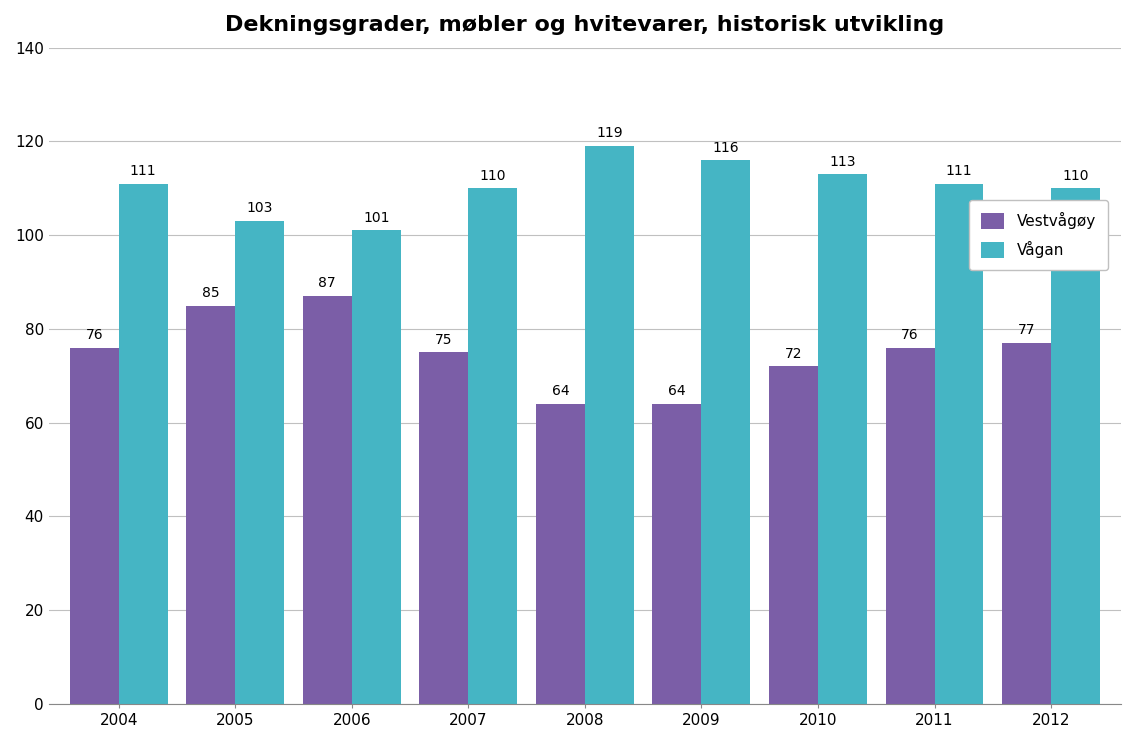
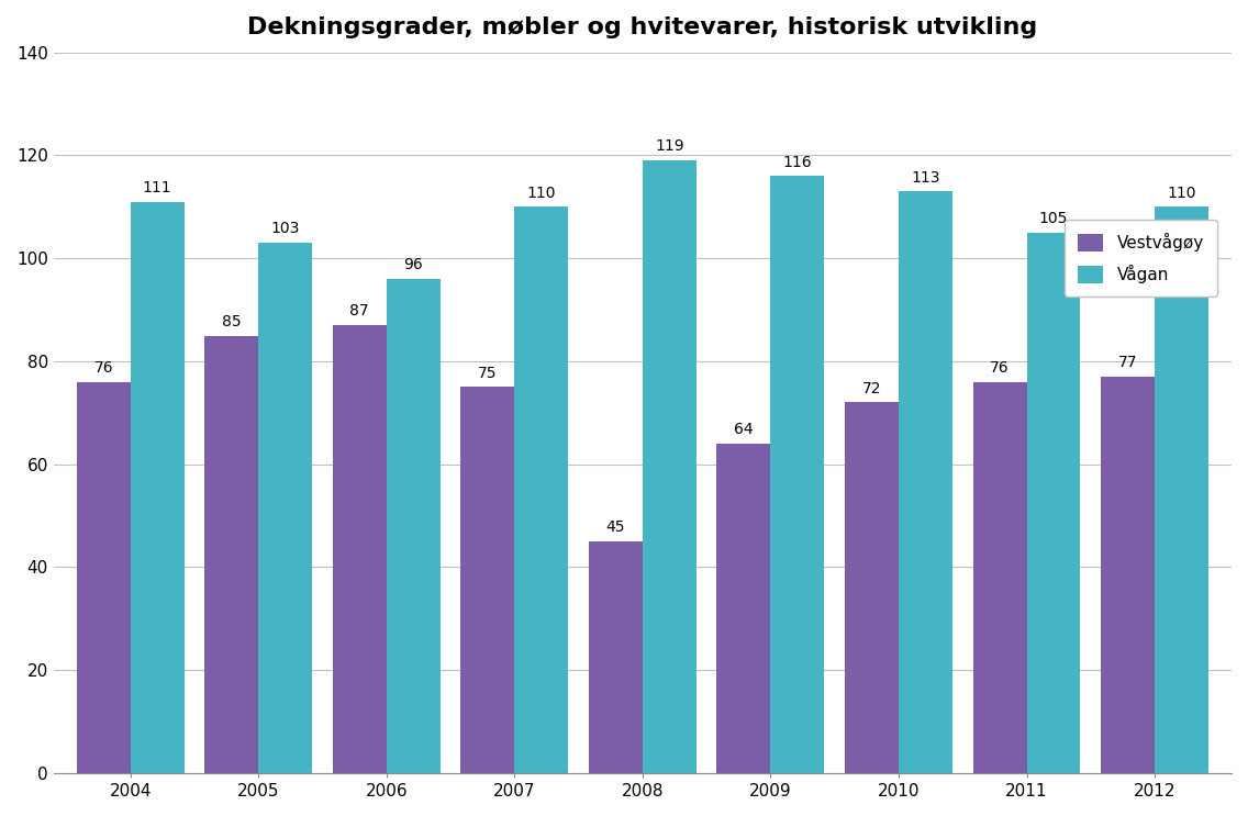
Vågan/2006: 101 -> 96
Vestvågøy/2008: 64 -> 45
Vågan/2011: 111 -> 105
